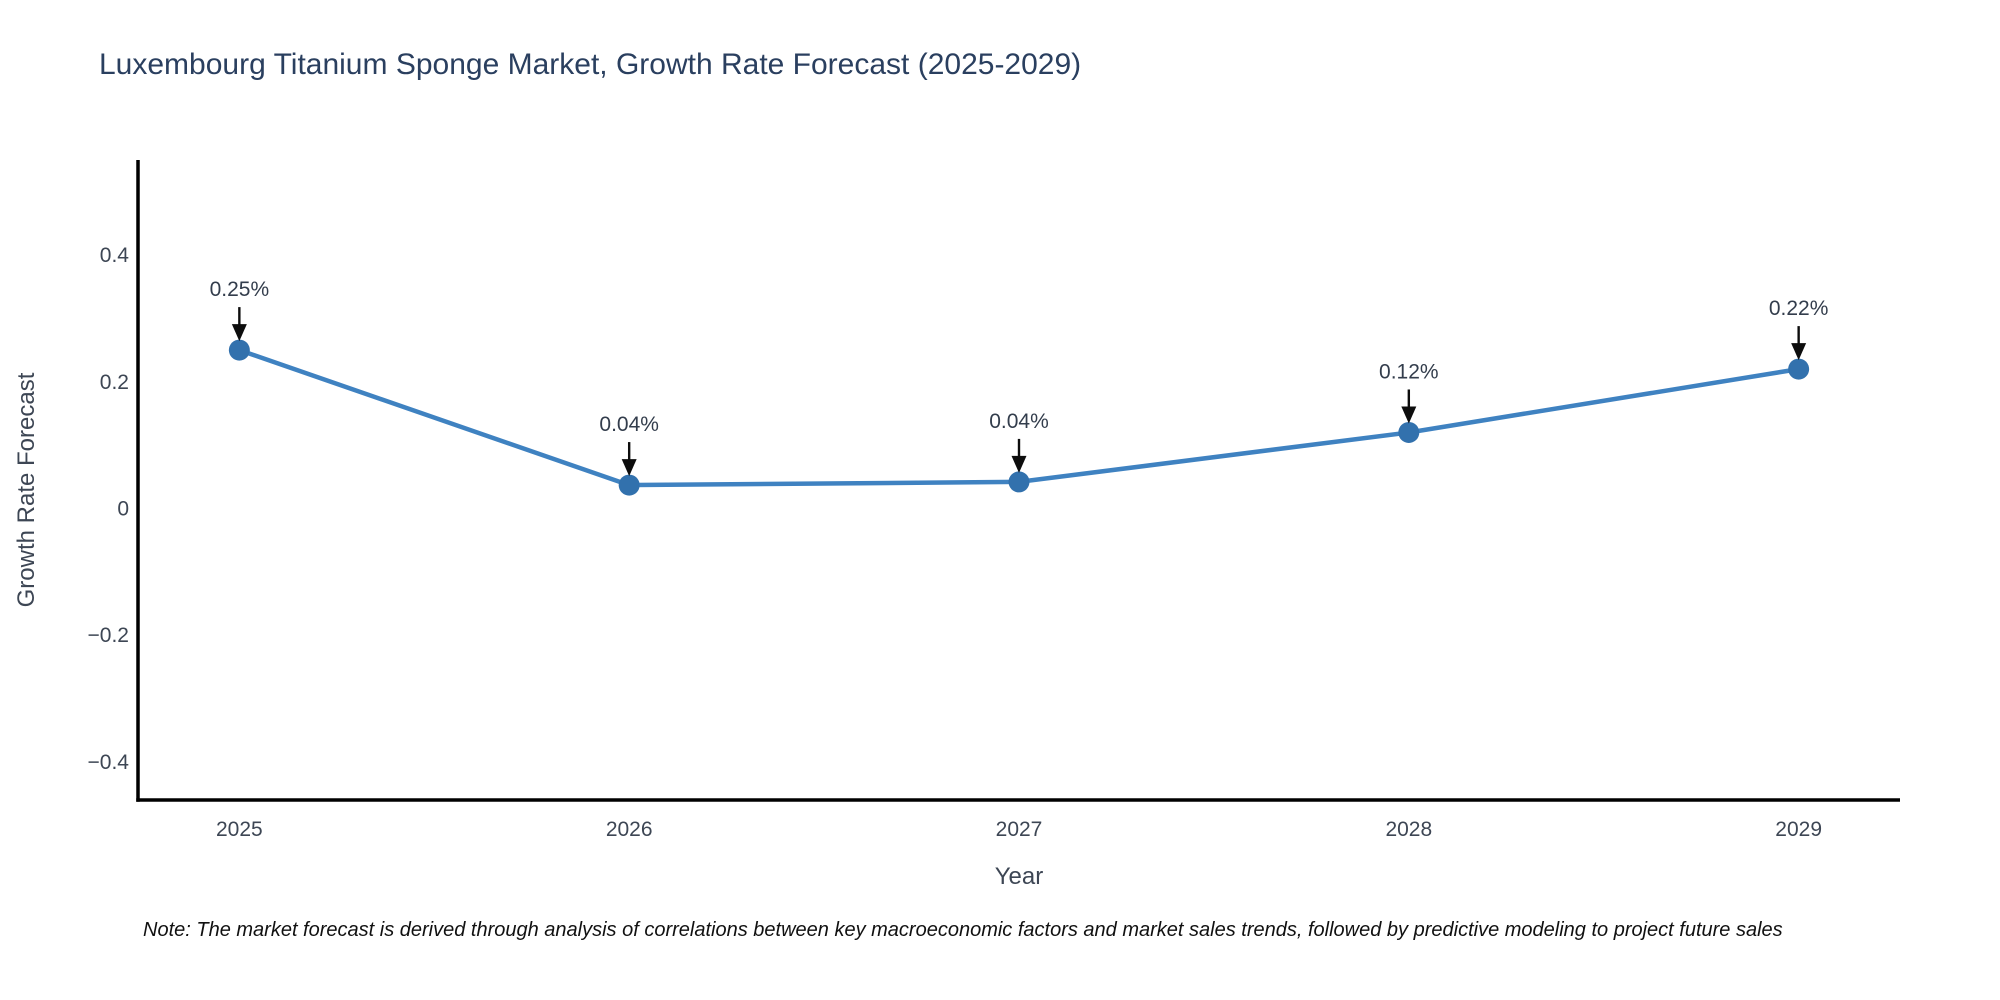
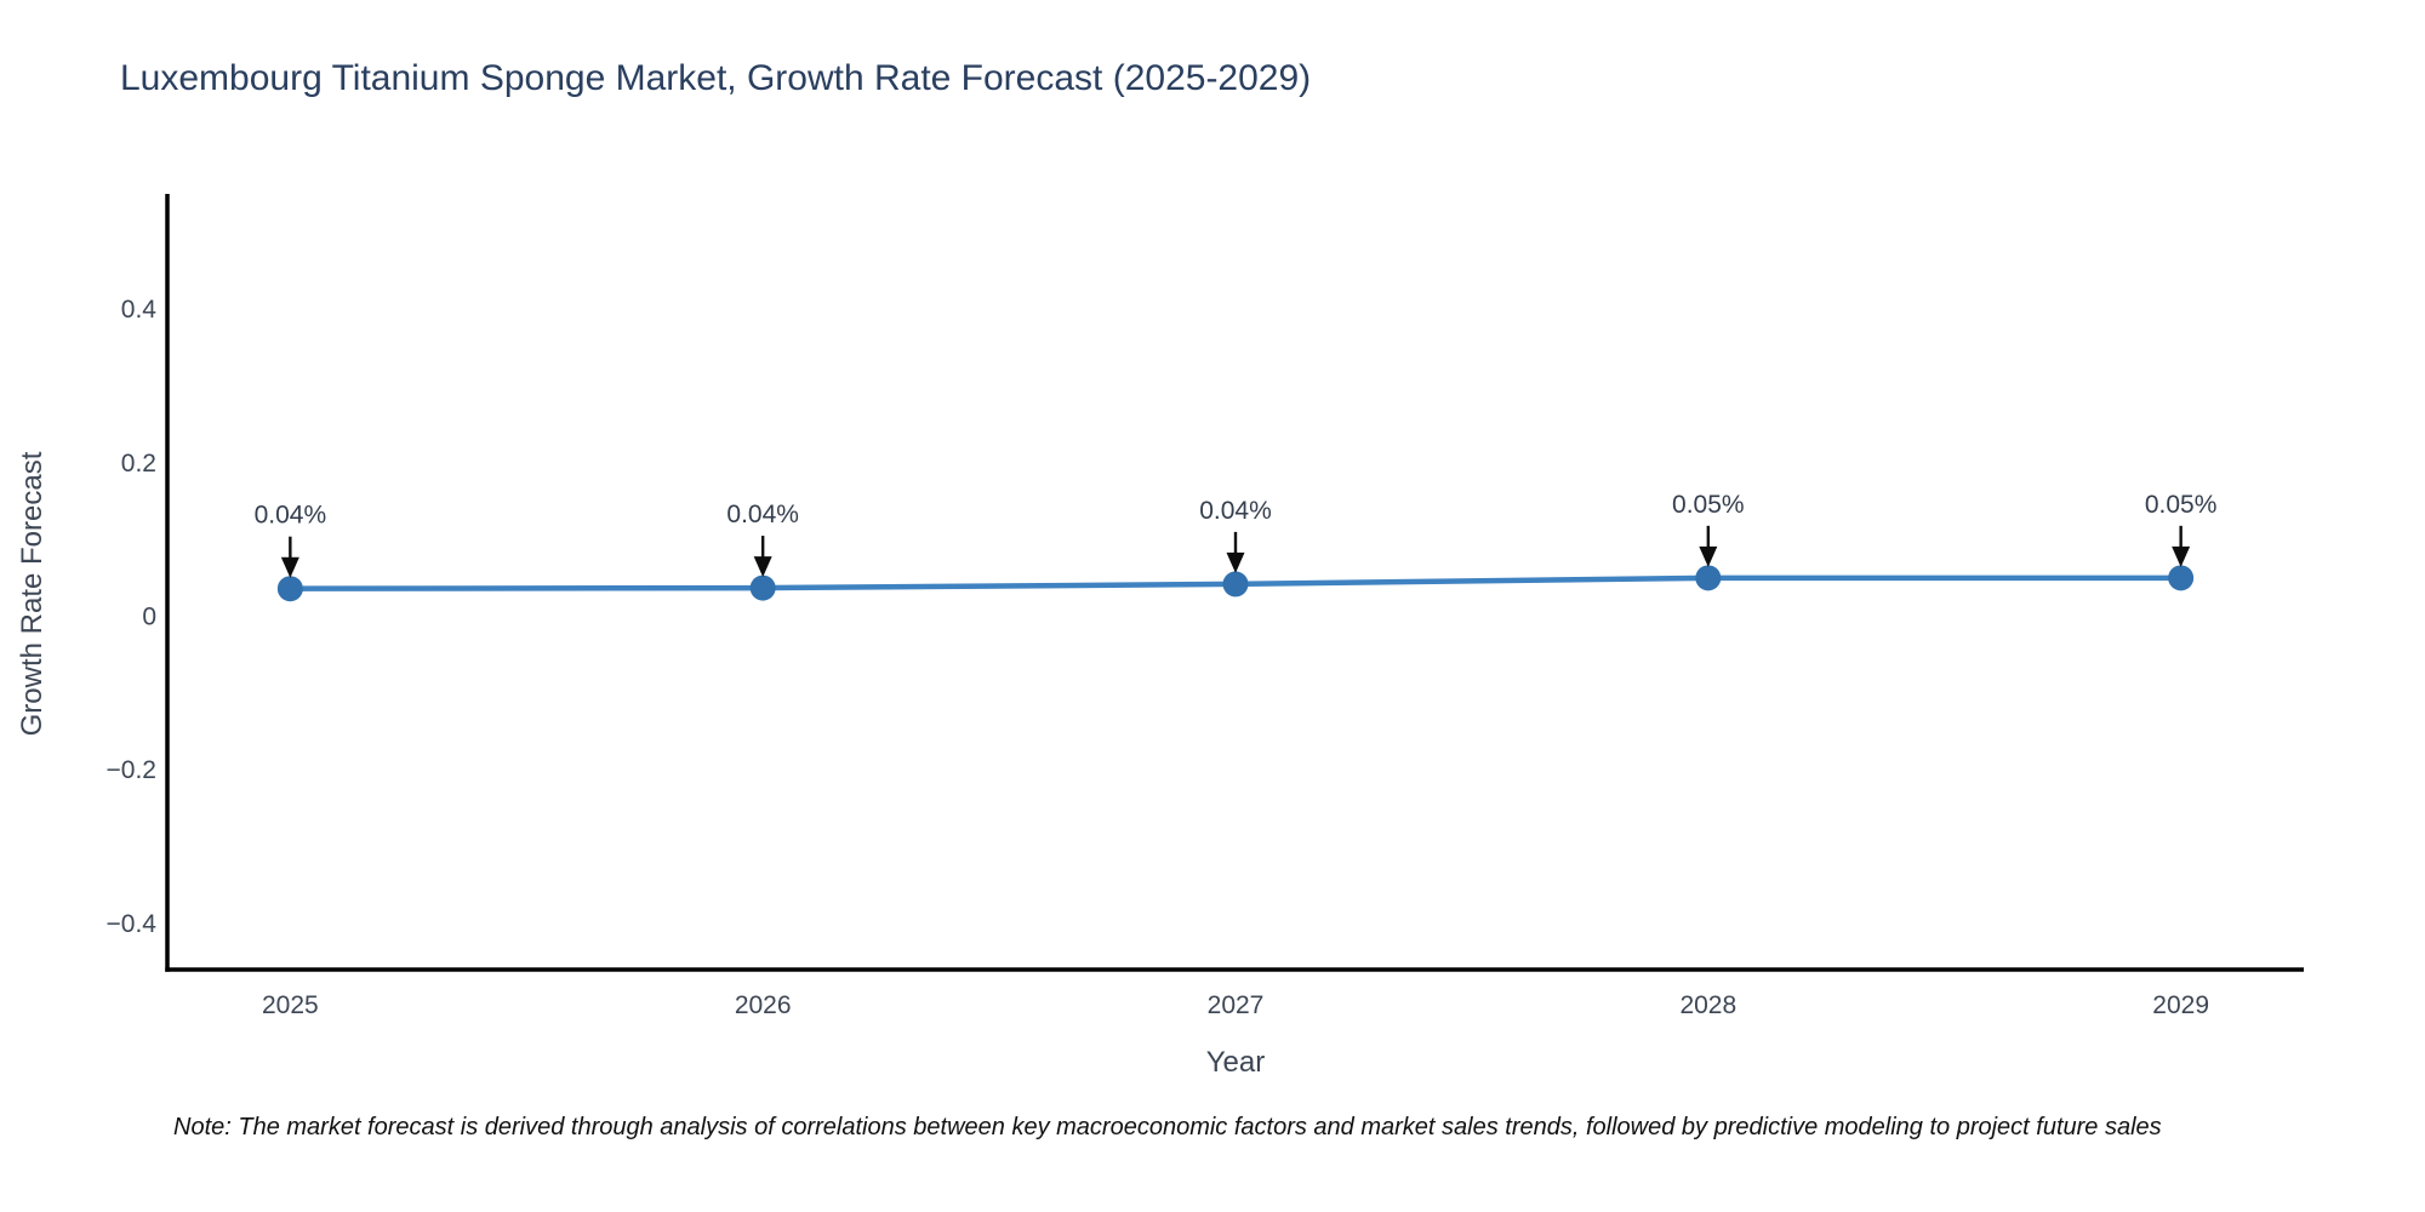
2025: 0.25% -> 0.04%
2028: 0.12% -> 0.05%
2029: 0.22% -> 0.05%
